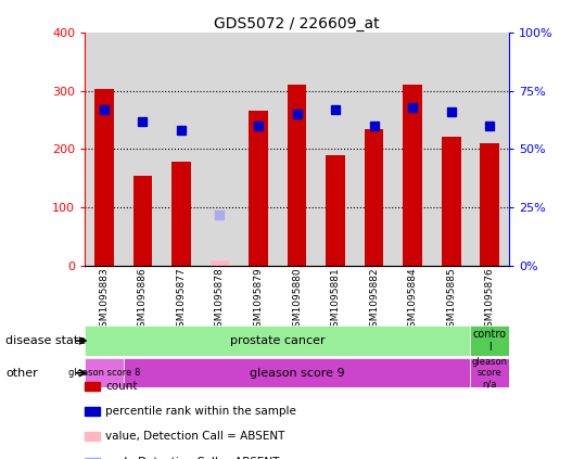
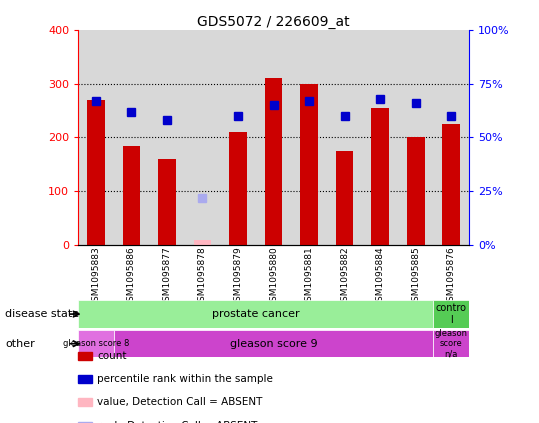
GSM1095883: 302 -> 270
GSM1095886: 154 -> 185
GSM1095877: 178 -> 160
GSM1095879: 266 -> 210
GSM1095881: 190 -> 300
GSM1095882: 234 -> 175
GSM1095884: 310 -> 255
GSM1095885: 222 -> 200
GSM1095876: 210 -> 225
